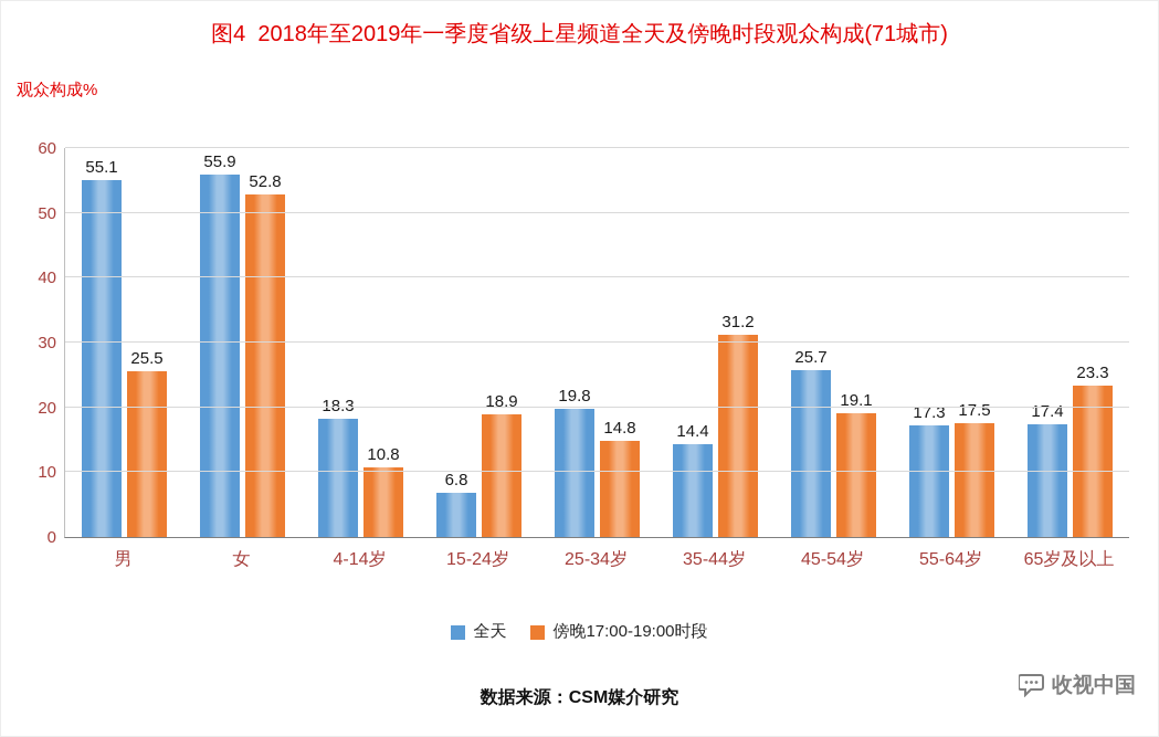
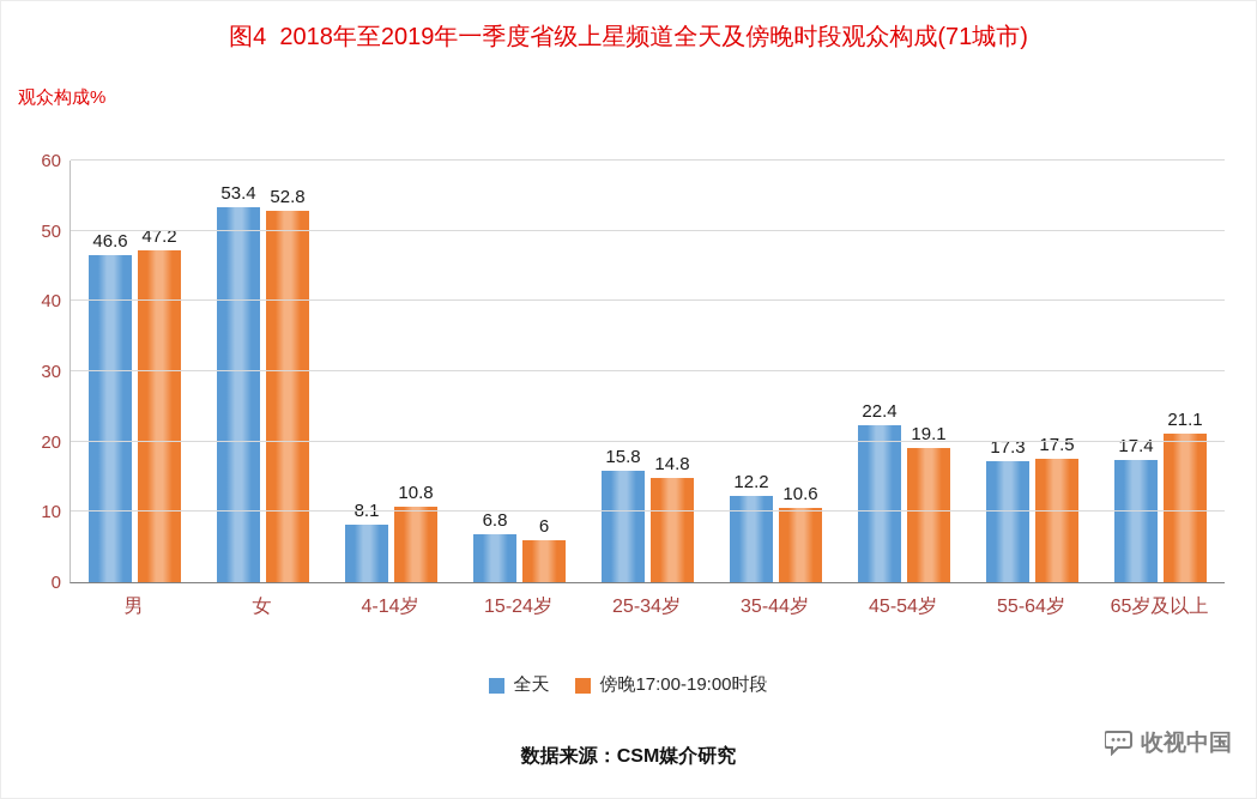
全天/男: 55.1 -> 46.6
傍晚17:00-19:00时段/男: 25.5 -> 47.2
全天/女: 55.9 -> 53.4
全天/4-14岁: 18.3 -> 8.1
傍晚17:00-19:00时段/15-24岁: 18.9 -> 6
全天/25-34岁: 19.8 -> 15.8
全天/35-44岁: 14.4 -> 12.2
傍晚17:00-19:00时段/35-44岁: 31.2 -> 10.6
全天/45-54岁: 25.7 -> 22.4
傍晚17:00-19:00时段/65岁及以上: 23.3 -> 21.1
